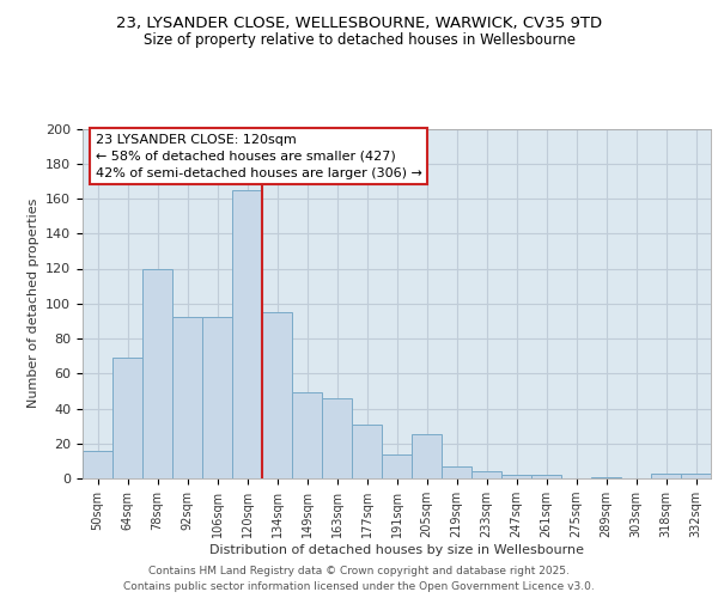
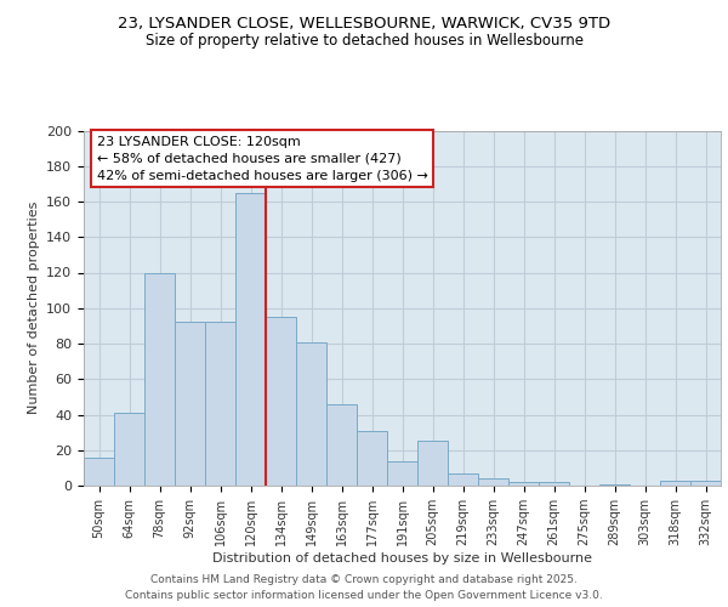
64sqm: 69 -> 41
149sqm: 49 -> 81
